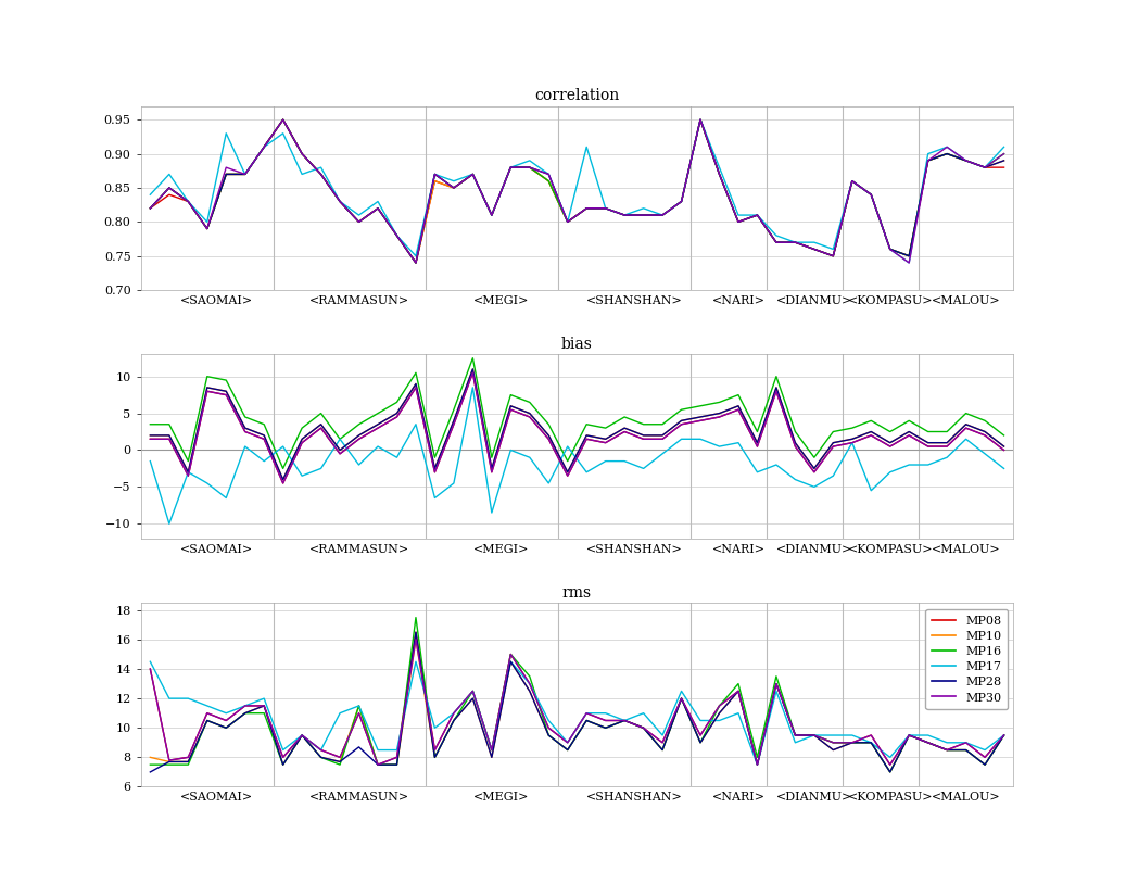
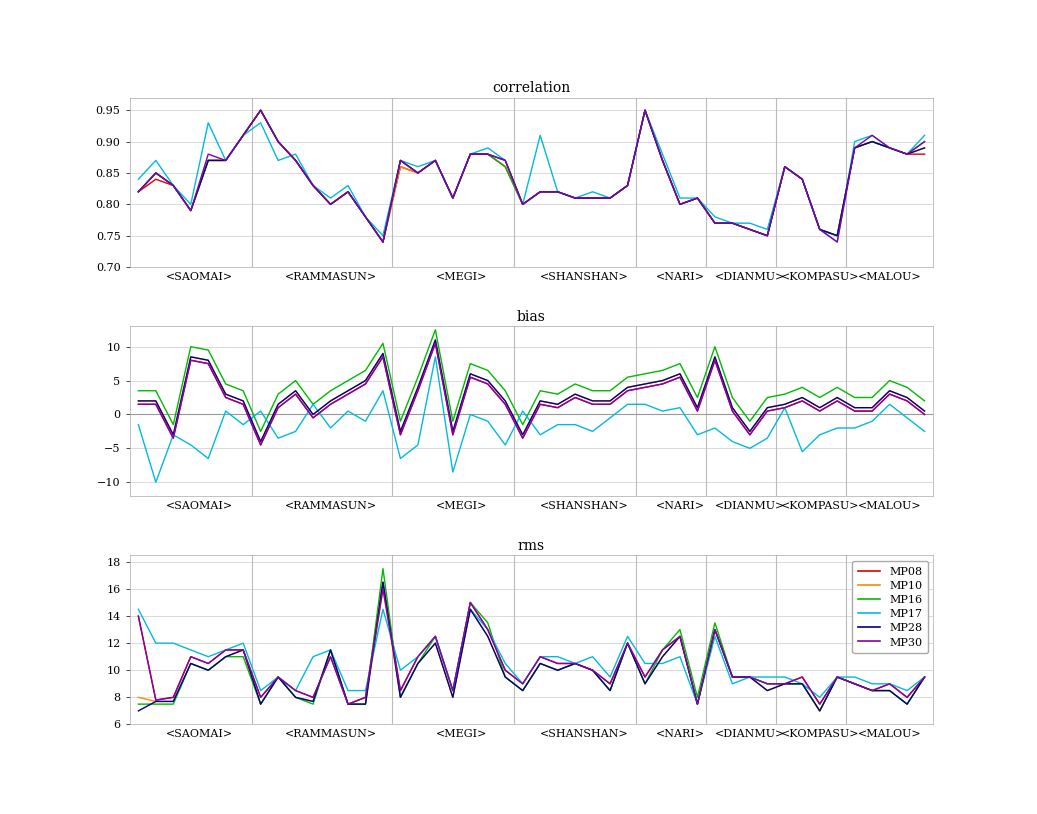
rms/MP28/<RAMMASUN>: 8.7 -> 11.5
